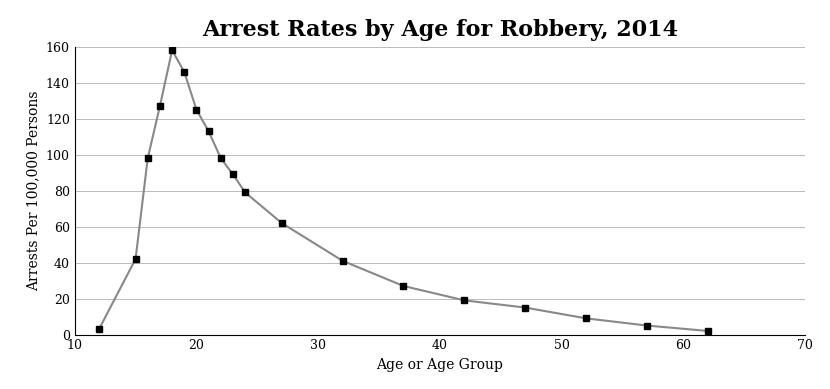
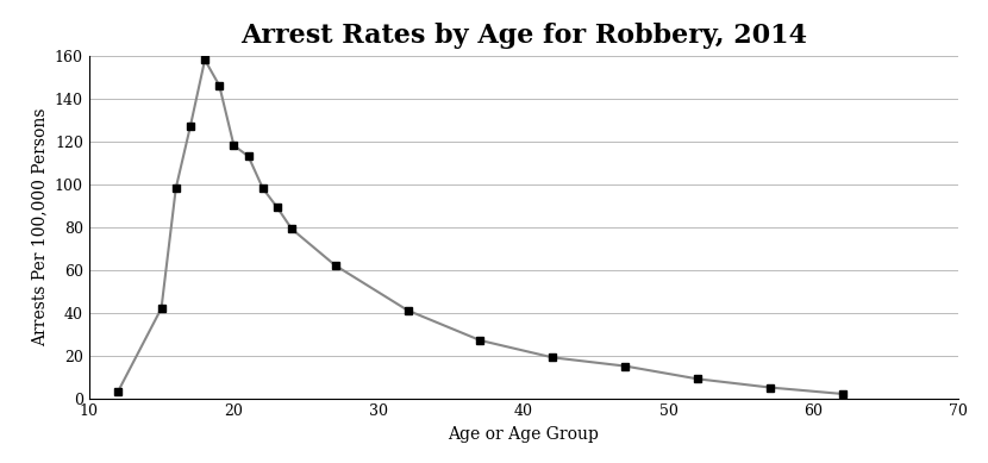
20: 125 -> 118
